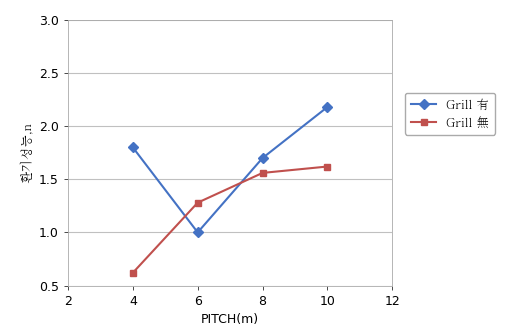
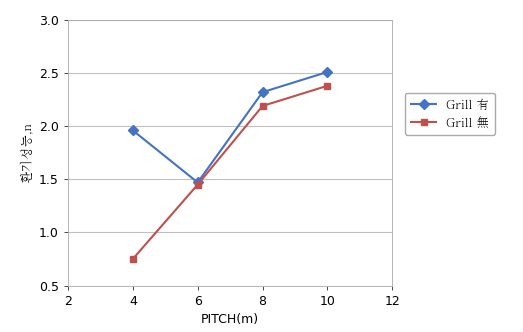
Grill 有/4: 1.80 -> 1.96
Grill 無/4: 0.62 -> 0.75
Grill 有/6: 1.00 -> 1.47
Grill 無/6: 1.28 -> 1.45
Grill 有/8: 1.70 -> 2.32
Grill 無/8: 1.56 -> 2.19
Grill 有/10: 2.18 -> 2.51
Grill 無/10: 1.62 -> 2.38
